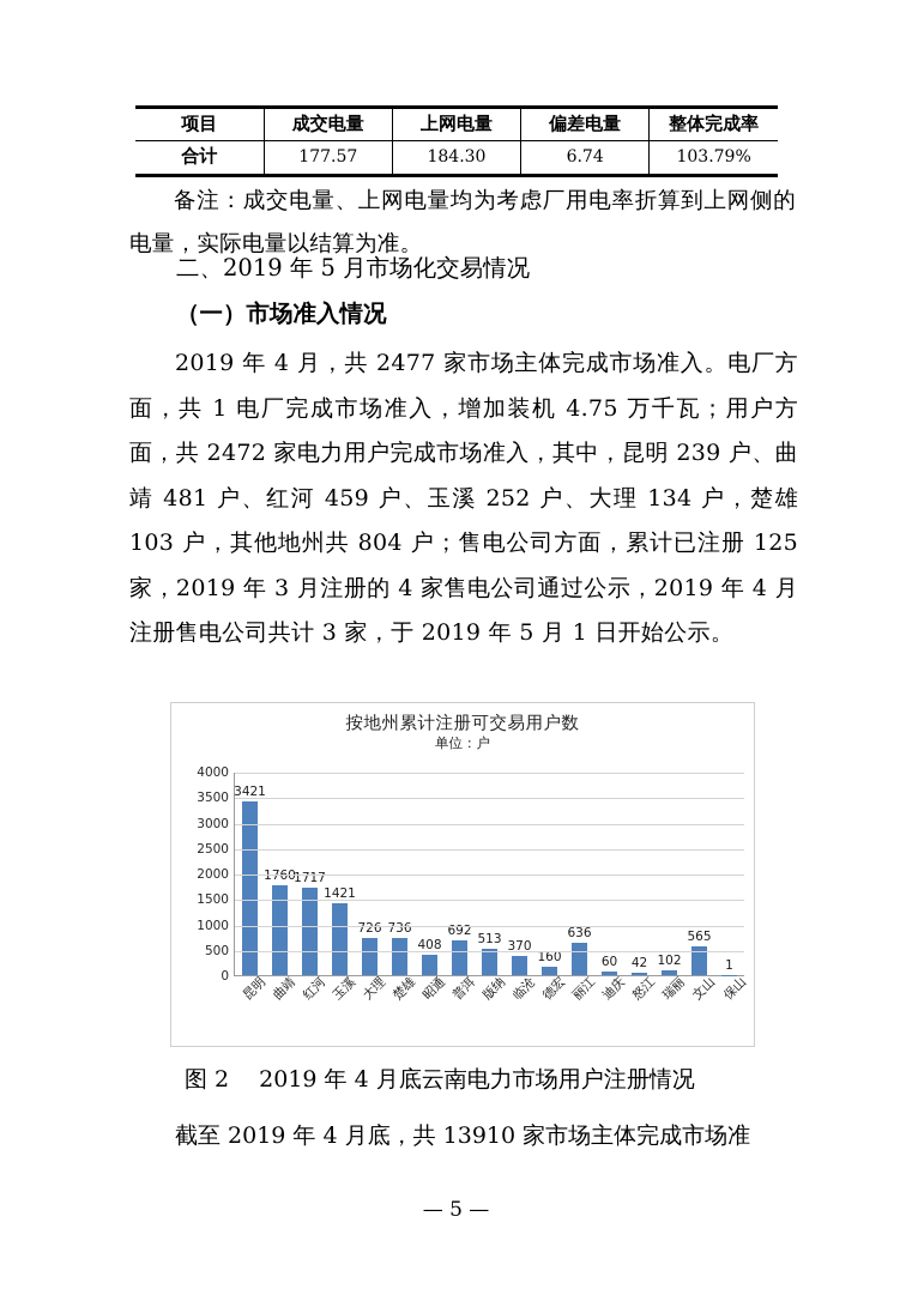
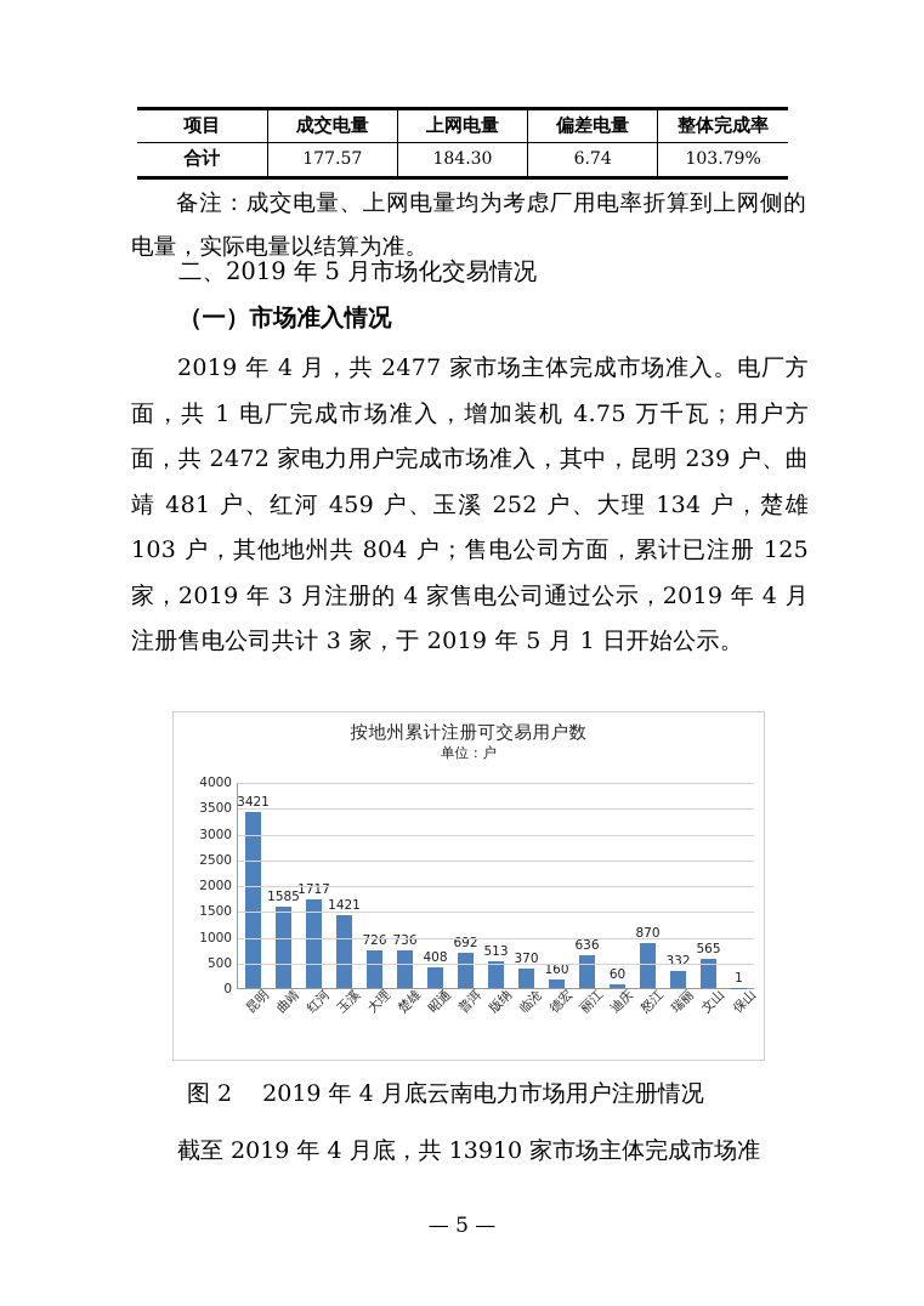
曲靖: 1760 -> 1585
怒江: 42 -> 870
瑞丽: 102 -> 332
